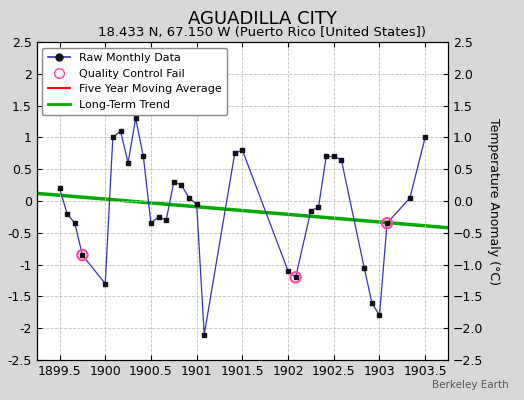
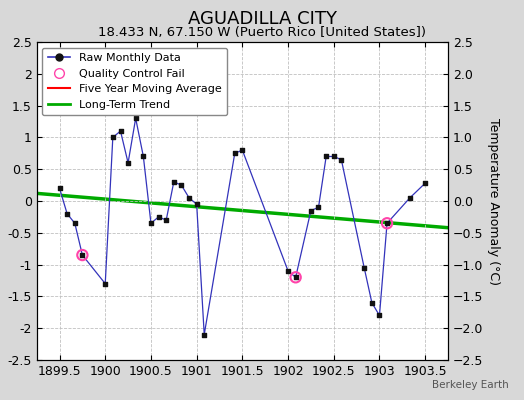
Raw Monthly Data/1903.5: 1.00 -> 0.28
